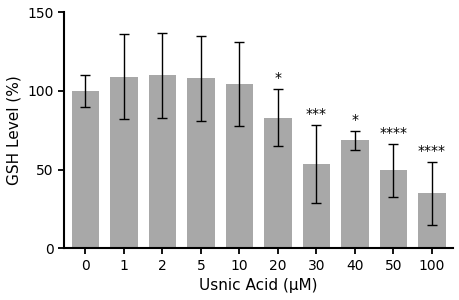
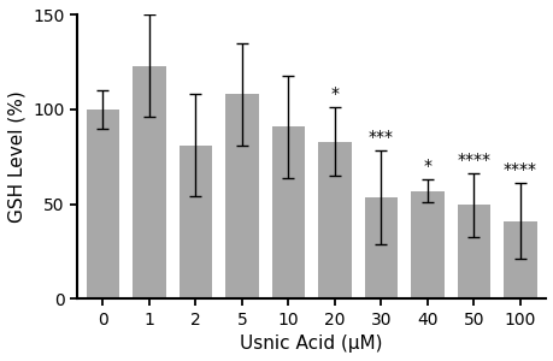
1: 109 -> 123
2: 110 -> 81
10: 104 -> 91
40: 68 -> 57
100: 35 -> 41
